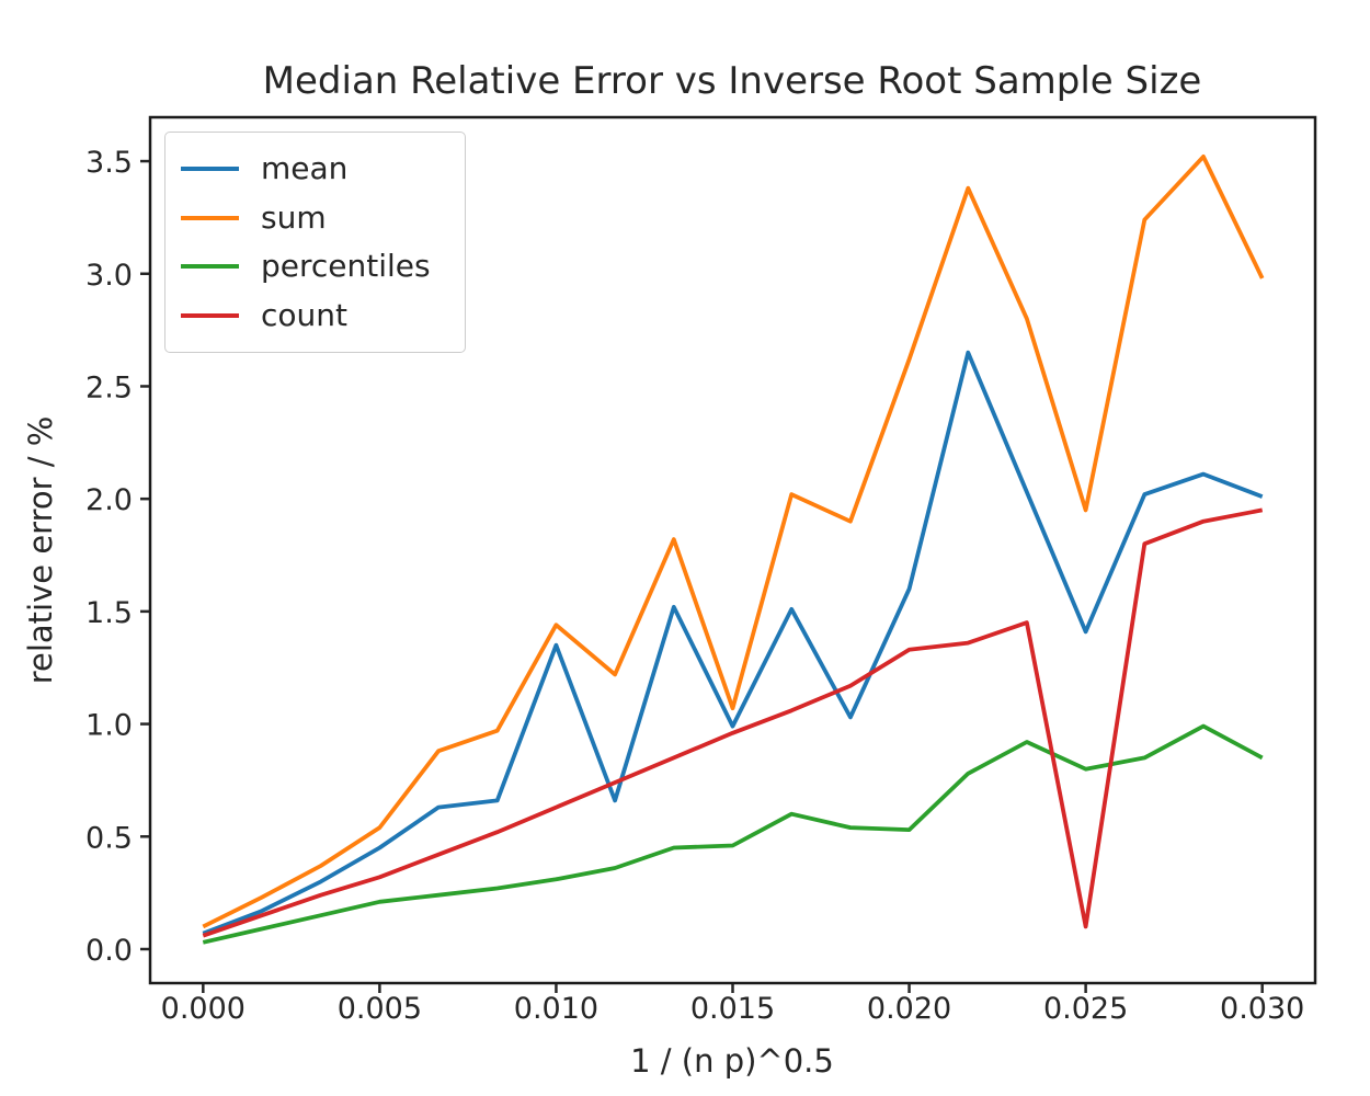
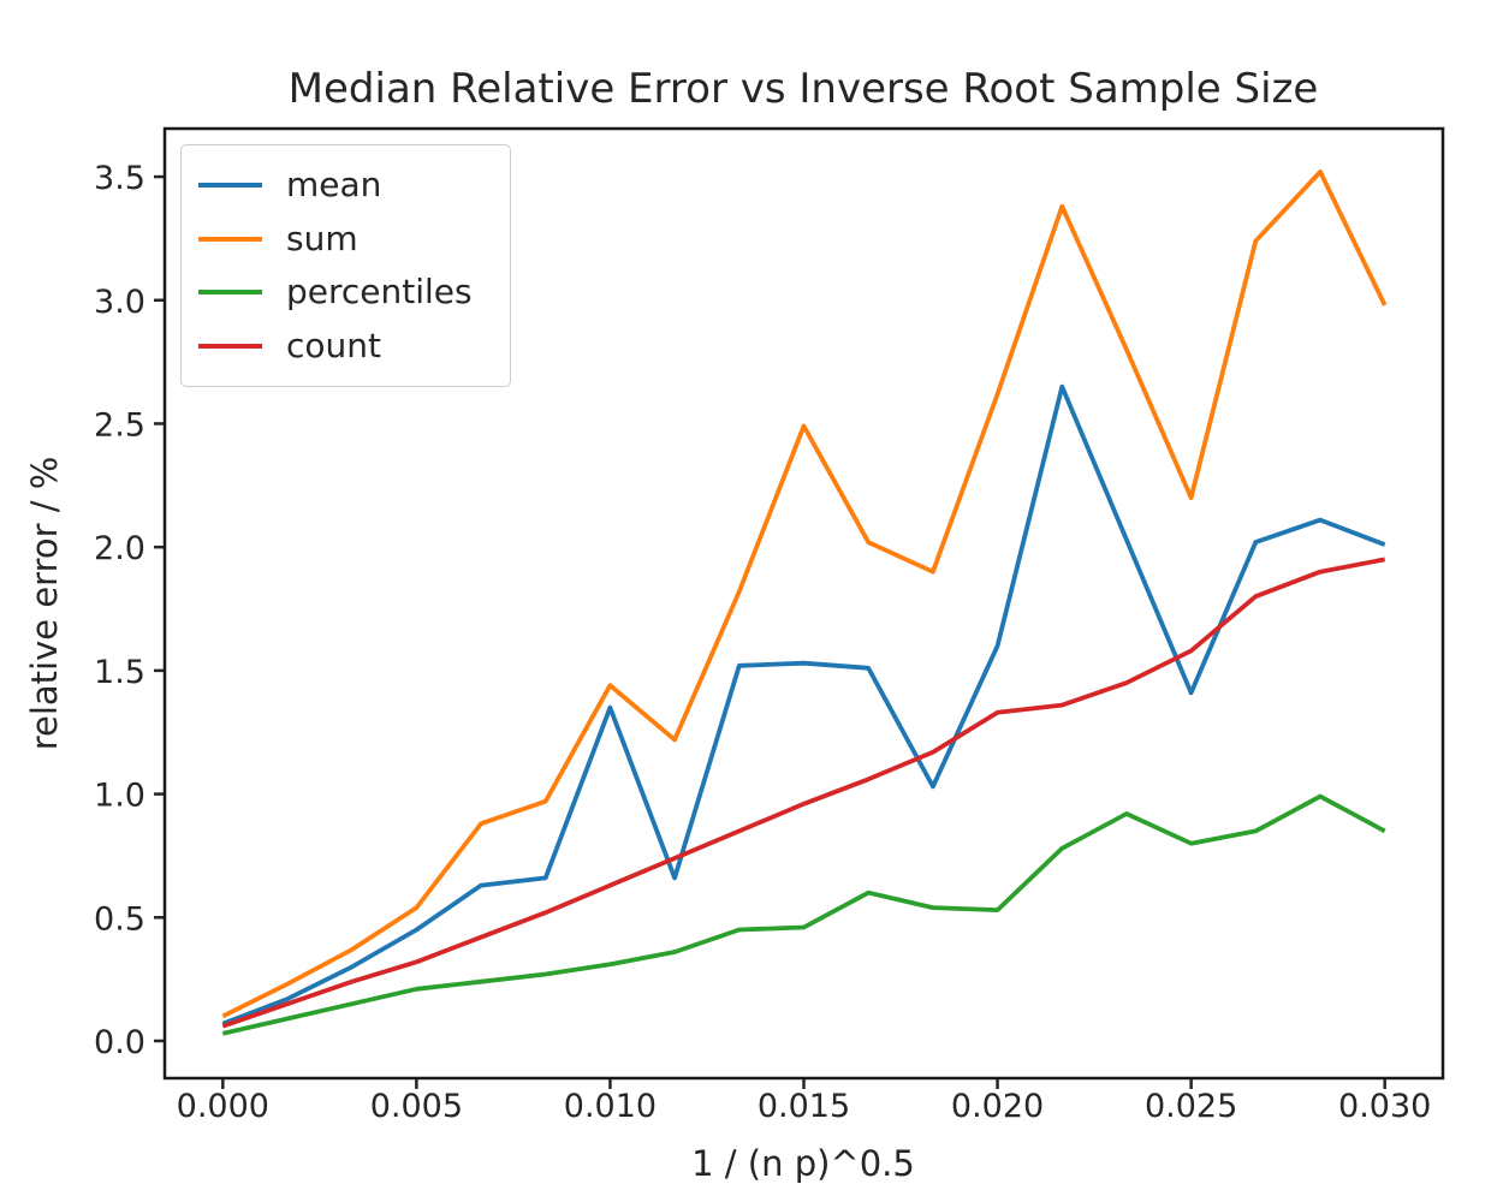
mean/0.015: 0.99 -> 1.53
sum/0.015: 1.07 -> 2.49
sum/0.025: 1.95 -> 2.20
count/0.025: 0.10 -> 1.58
